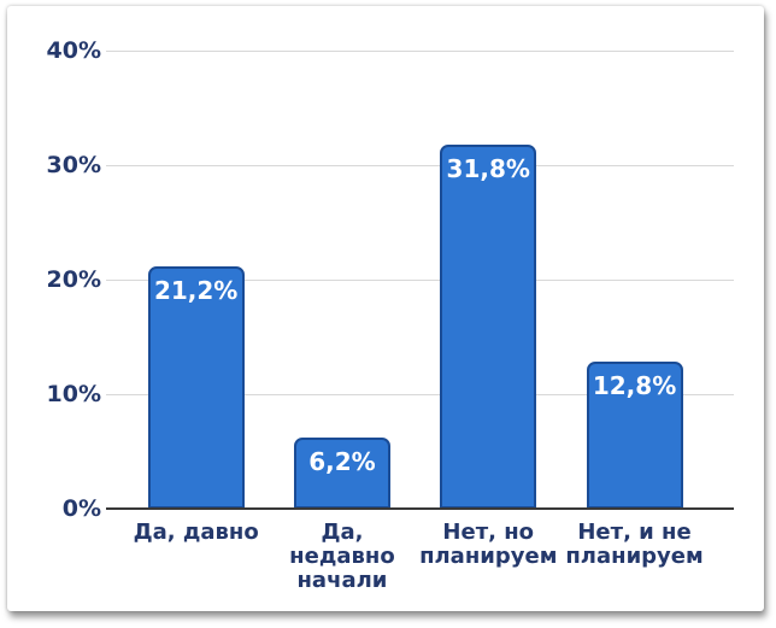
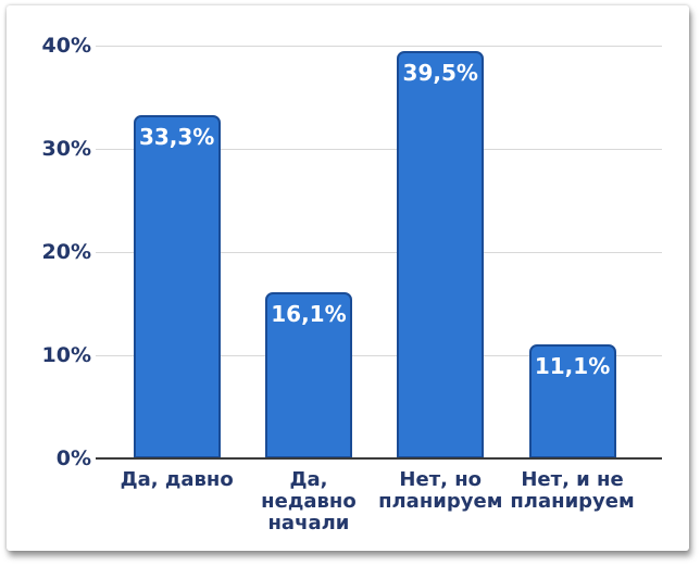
Да, давно: 21,2% -> 33,3%
Да, недавно начали: 6,2% -> 16,1%
Нет, но планируем: 31,8% -> 39,5%
Нет, и не планируем: 12,8% -> 11,1%
